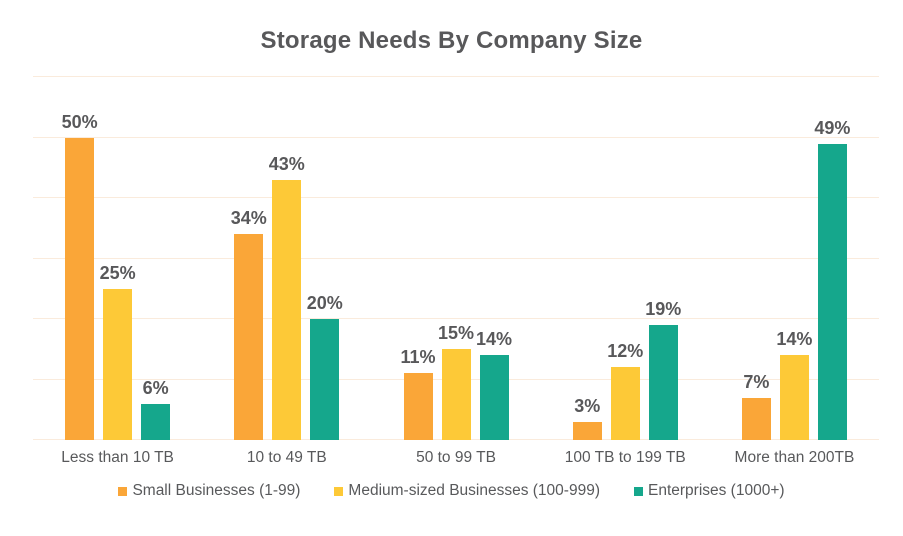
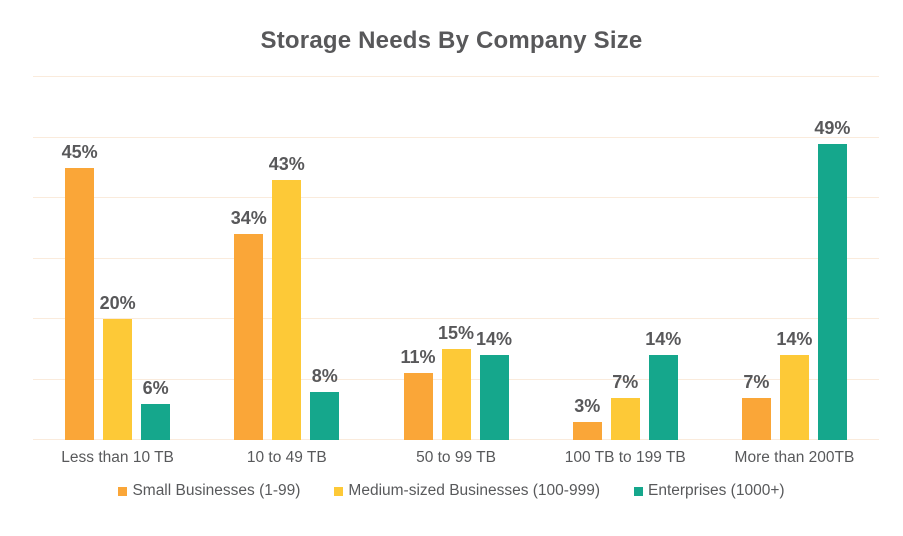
Small Businesses (1-99)/Less than 10 TB: 50% -> 45%
Medium-sized Businesses (100-999)/Less than 10 TB: 25% -> 20%
Enterprises (1000+)/10 to 49 TB: 20% -> 8%
Medium-sized Businesses (100-999)/100 TB to 199 TB: 12% -> 7%
Enterprises (1000+)/100 TB to 199 TB: 19% -> 14%
